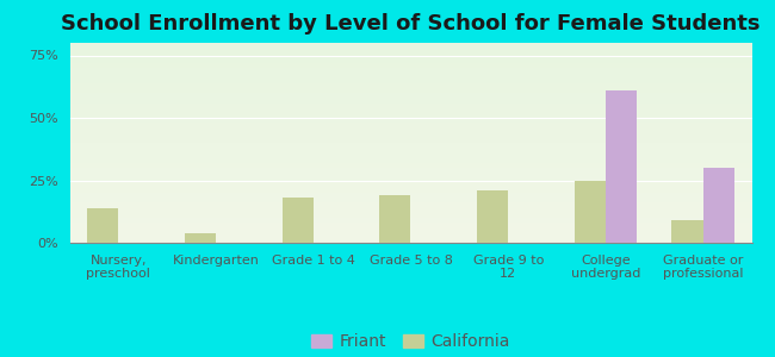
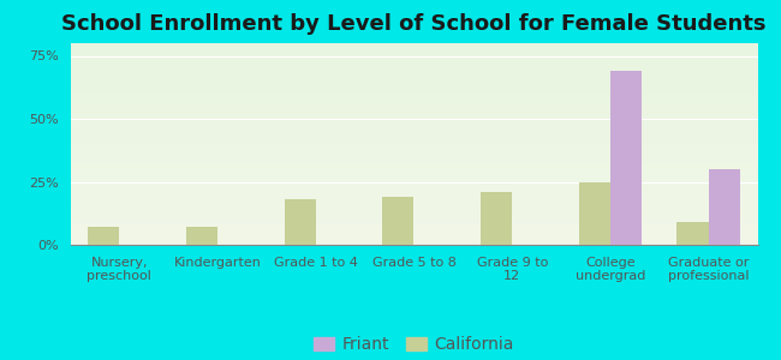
California/Nursery, preschool: 14% -> 7%
California/Kindergarten: 4% -> 7%
Friant/College undergrad: 61% -> 69%
